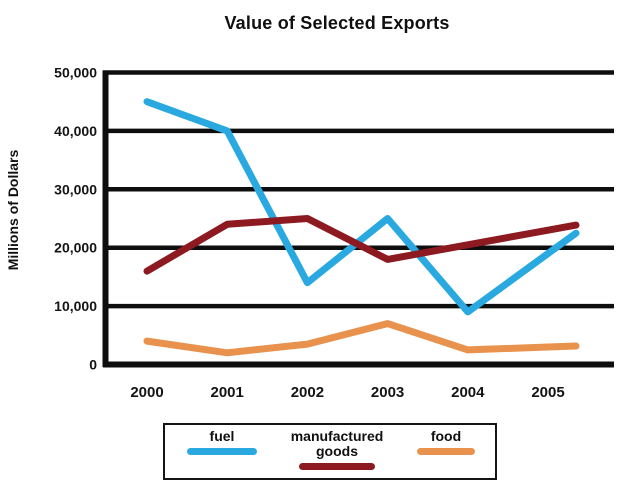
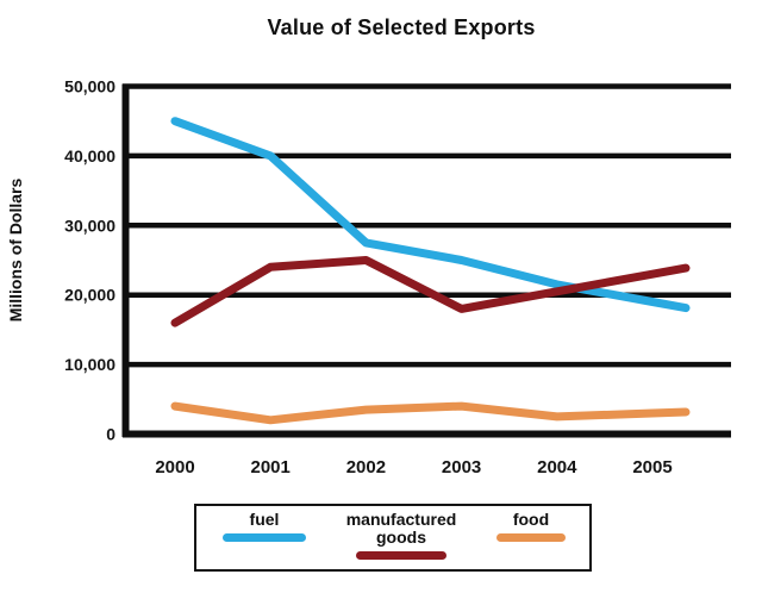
fuel/2002: 14000 -> 28000
food/2003: 7000 -> 4000
fuel/2004: 9000 -> 22000
